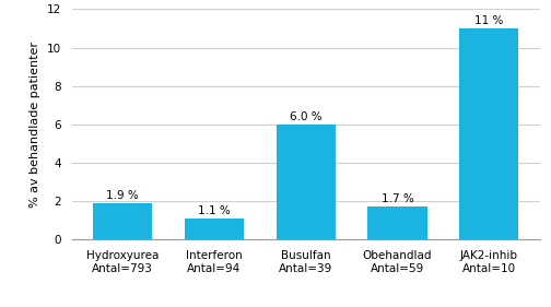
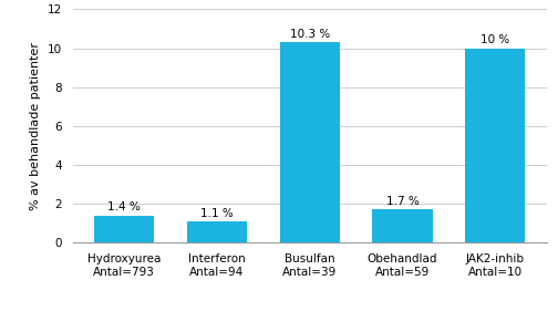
Hydroxyurea Antal=793: 1.9 -> 1.4
Busulfan Antal=39: 6.0 -> 10.3
JAK2-inhib Antal=10: 11 -> 10
